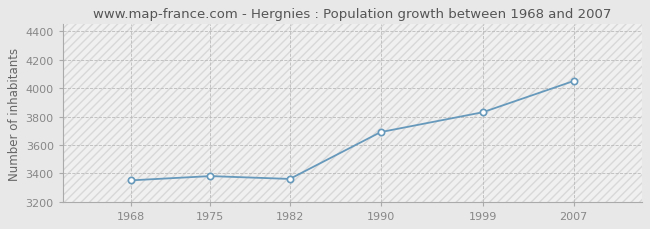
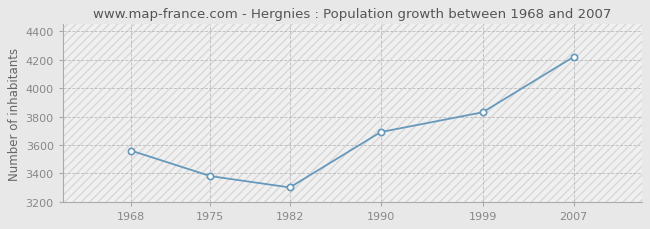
1968: 3350 -> 3560
1982: 3360 -> 3300
2007: 4050 -> 4220
